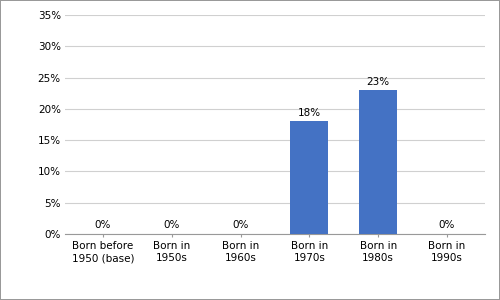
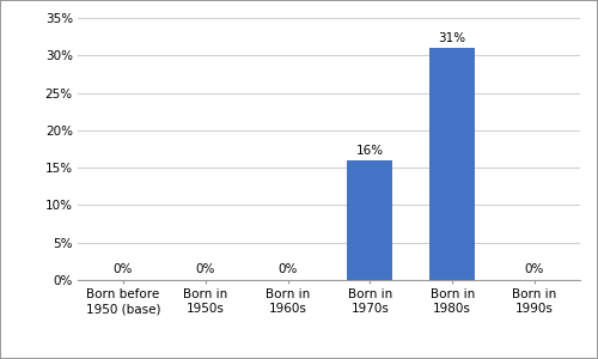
Born in 1970s: 18% -> 16%
Born in 1980s: 23% -> 31%
